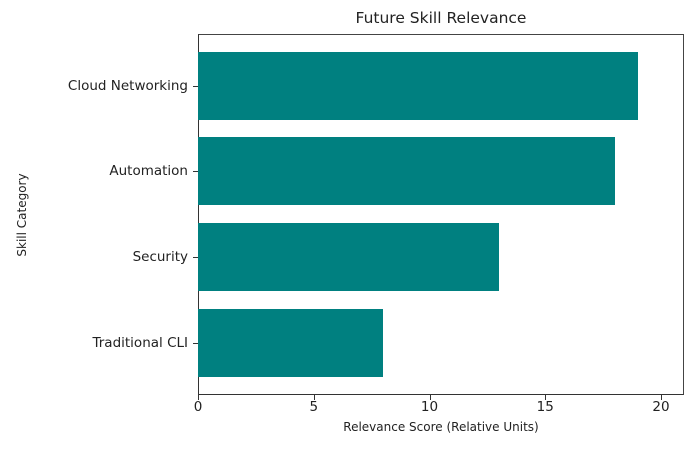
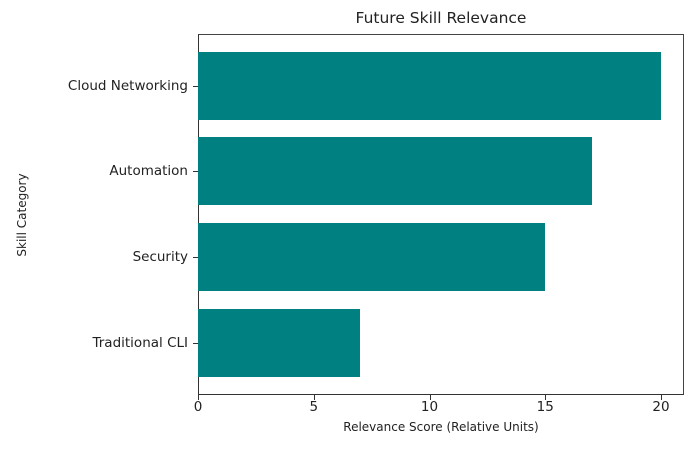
Cloud Networking: 19 -> 20
Automation: 18 -> 17
Security: 13 -> 15
Traditional CLI: 8 -> 7
